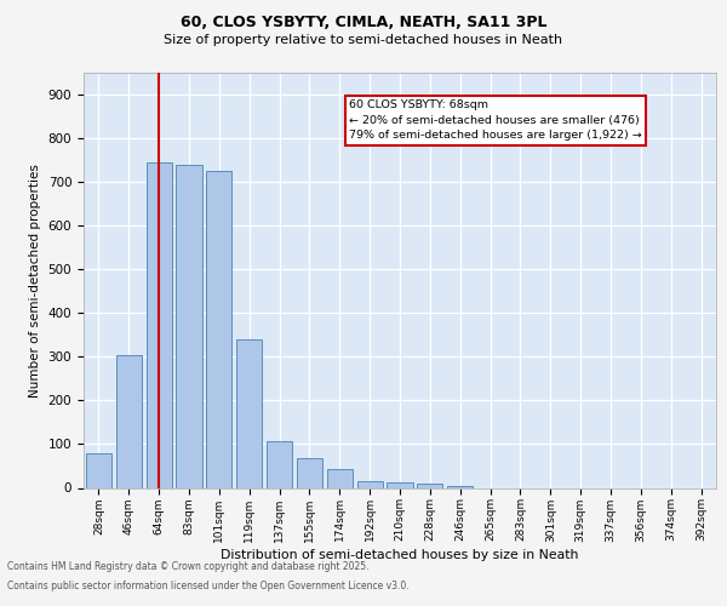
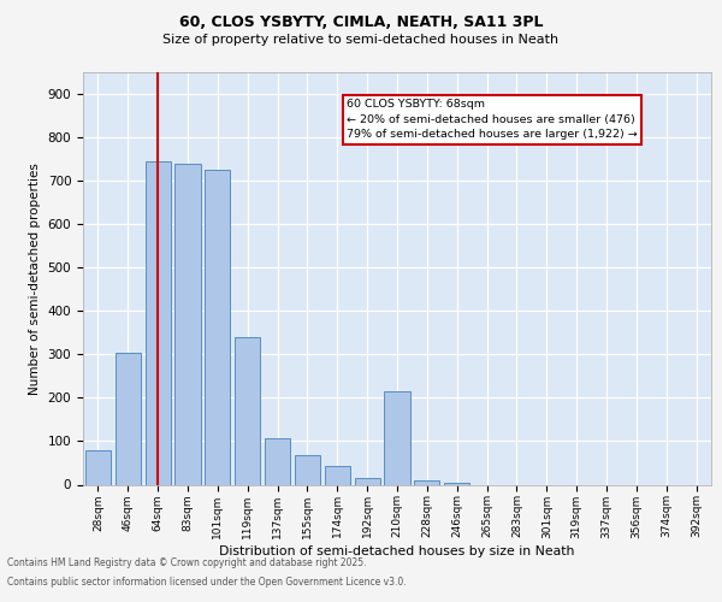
210sqm: 12 -> 215
